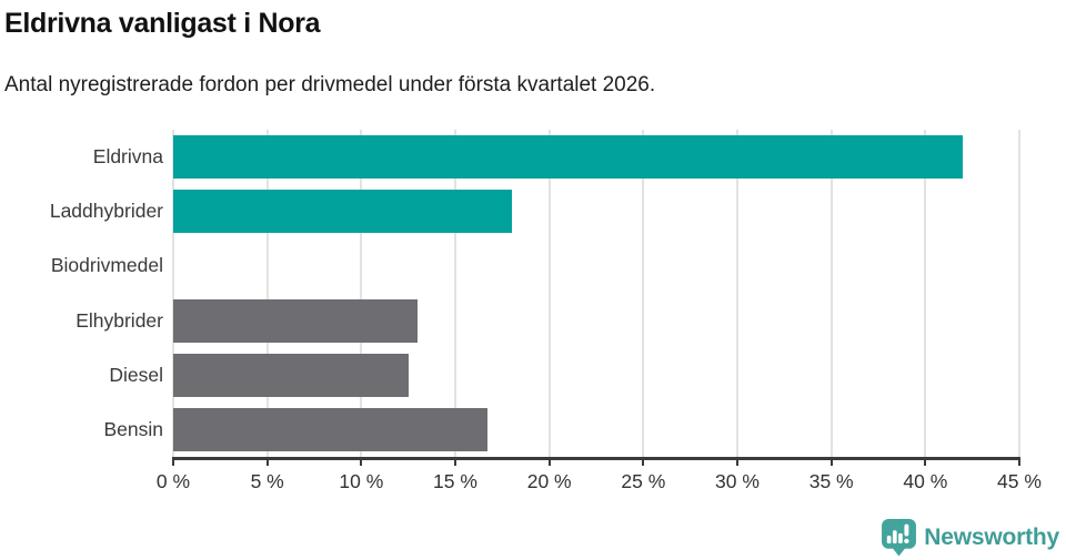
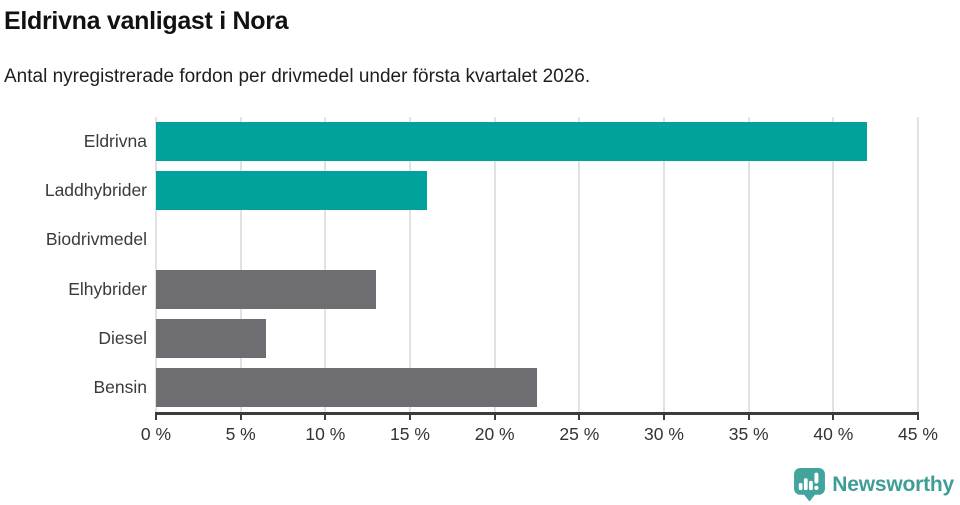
Laddhybrider: 18.0% -> 16.0%
Diesel: 12.5% -> 6.5%
Bensin: 16.7% -> 22.5%
